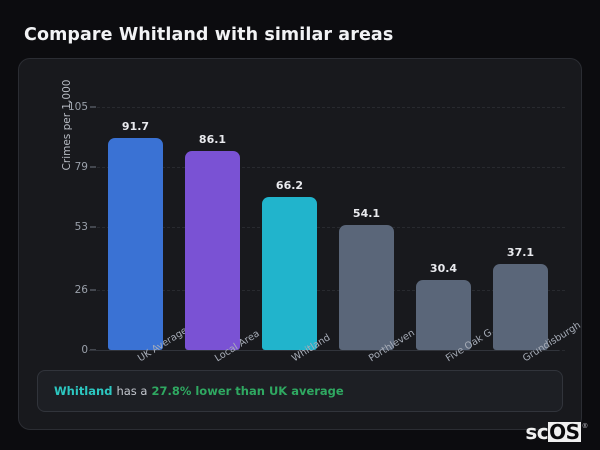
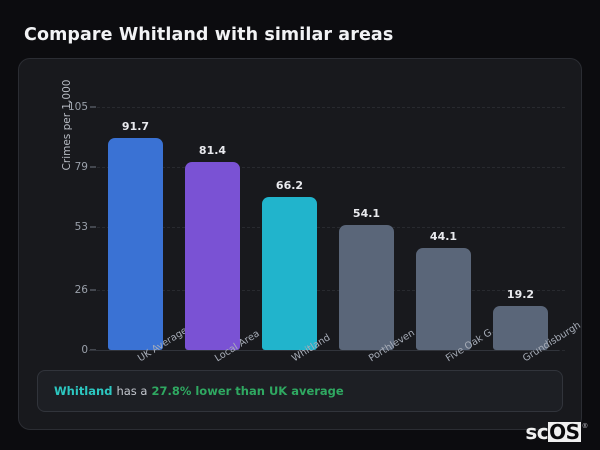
Local Area: 86.1 -> 81.4
Five Oak G...: 30.4 -> 44.1
Grundisburgh: 37.1 -> 19.2
